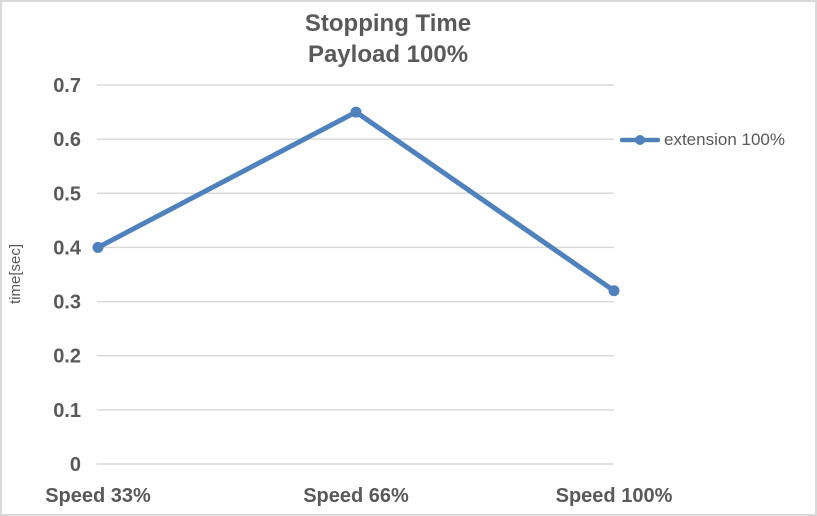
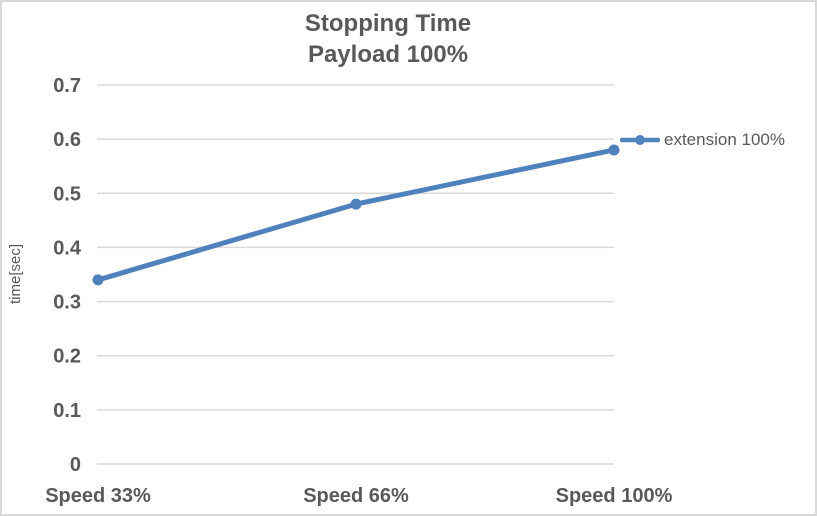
Speed 33%: 0.40 -> 0.34
Speed 66%: 0.65 -> 0.48
Speed 100%: 0.32 -> 0.58
